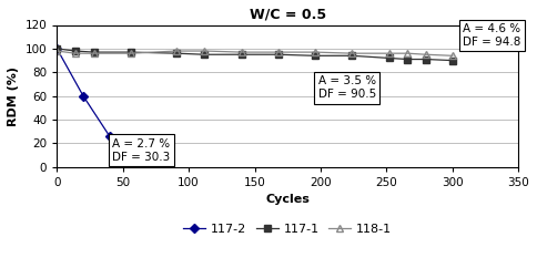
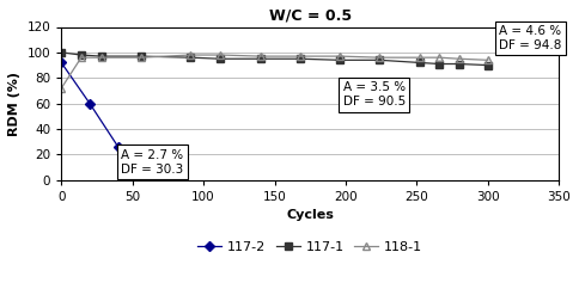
117-2/0: 100 -> 92
118-1/0: 98 -> 72
